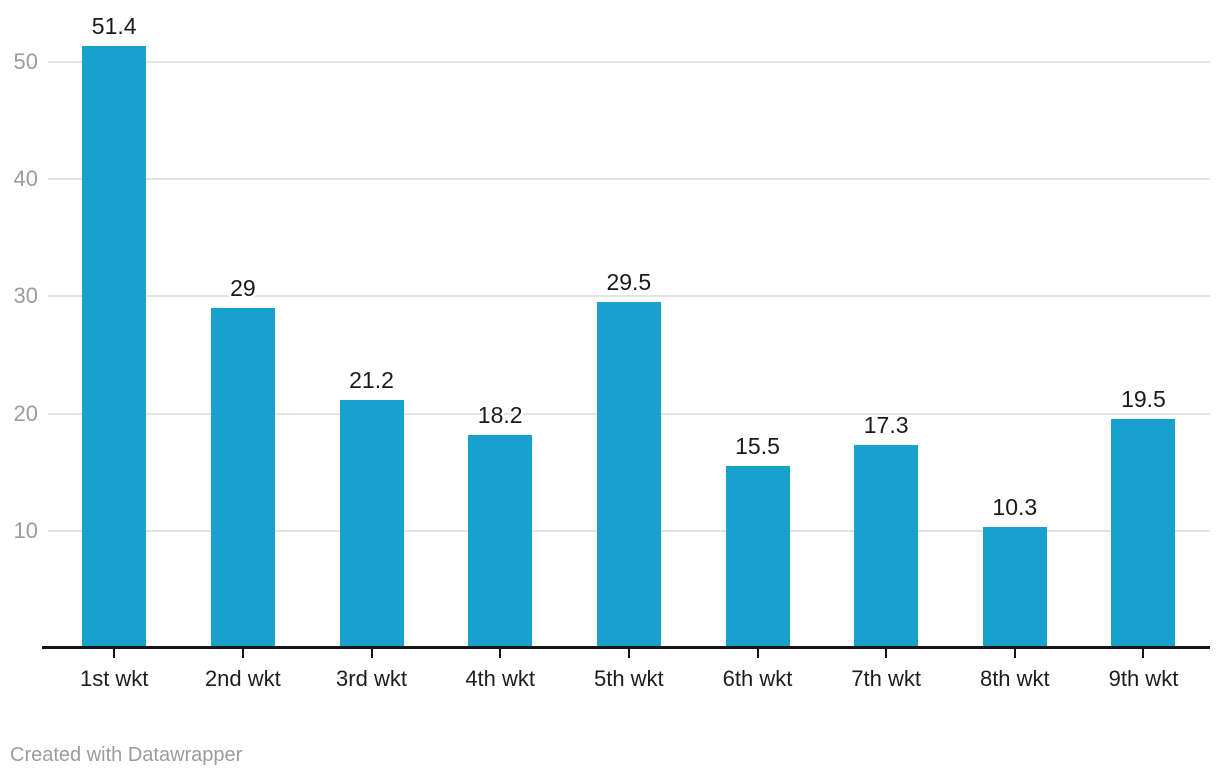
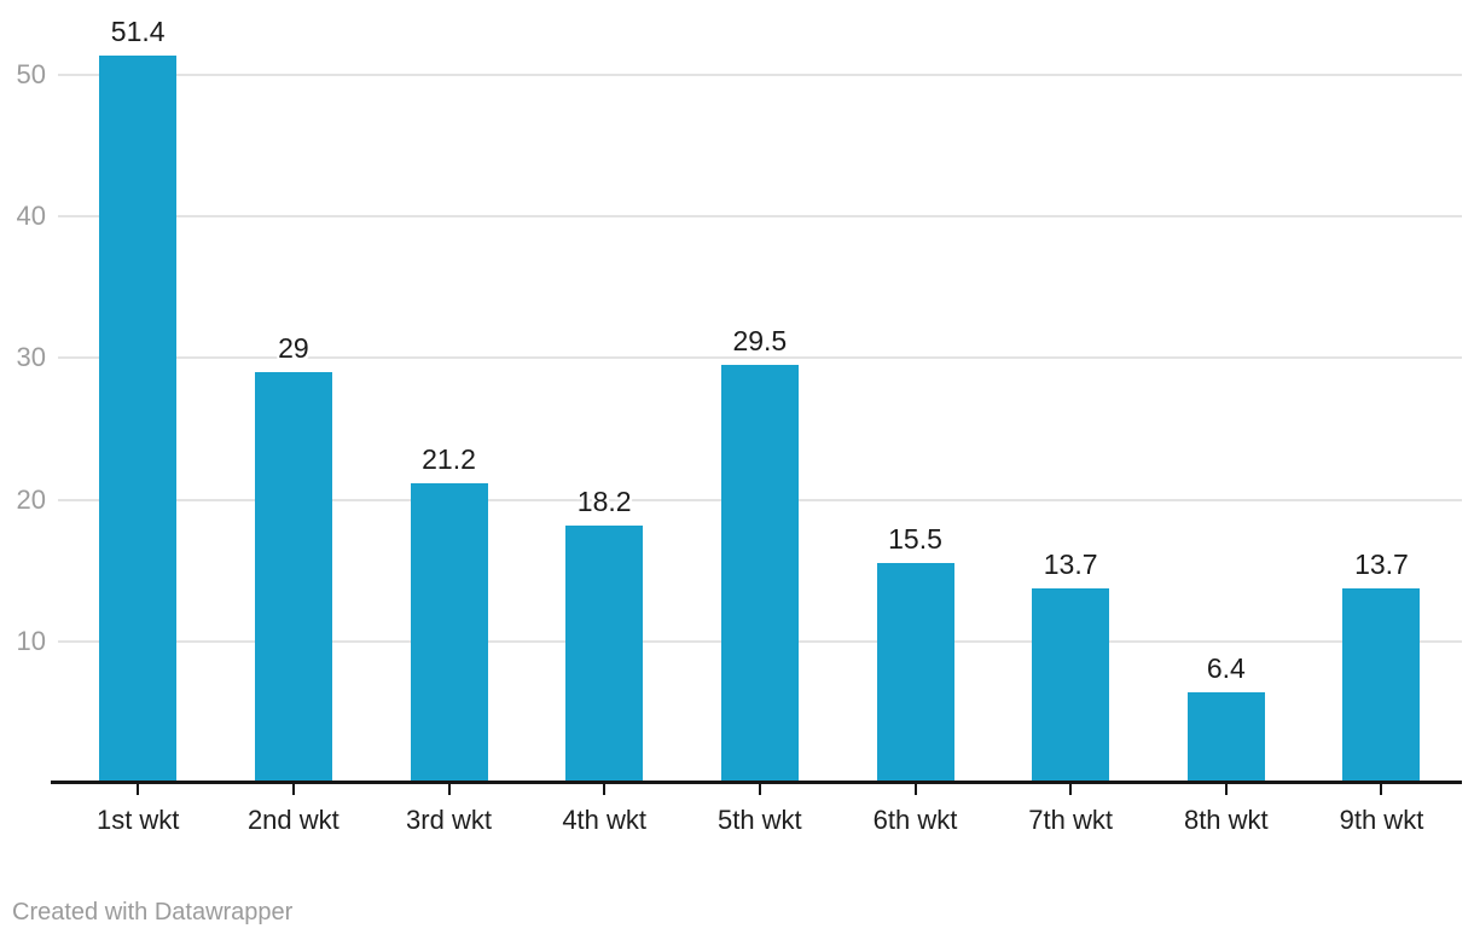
7th wkt: 17.3 -> 13.7
8th wkt: 10.3 -> 6.4
9th wkt: 19.5 -> 13.7
